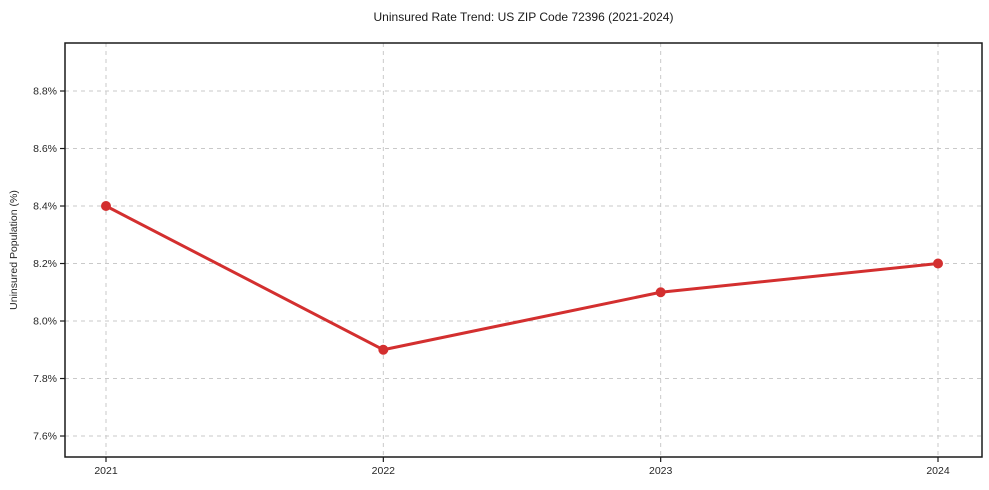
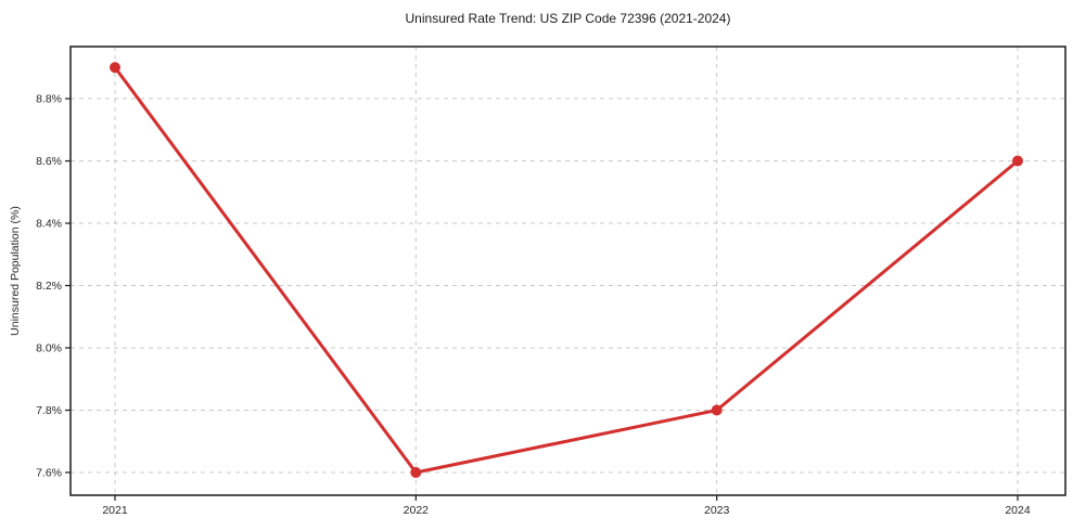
2021: 8.4% -> 8.9%
2022: 7.9% -> 7.6%
2023: 8.1% -> 7.8%
2024: 8.2% -> 8.6%
